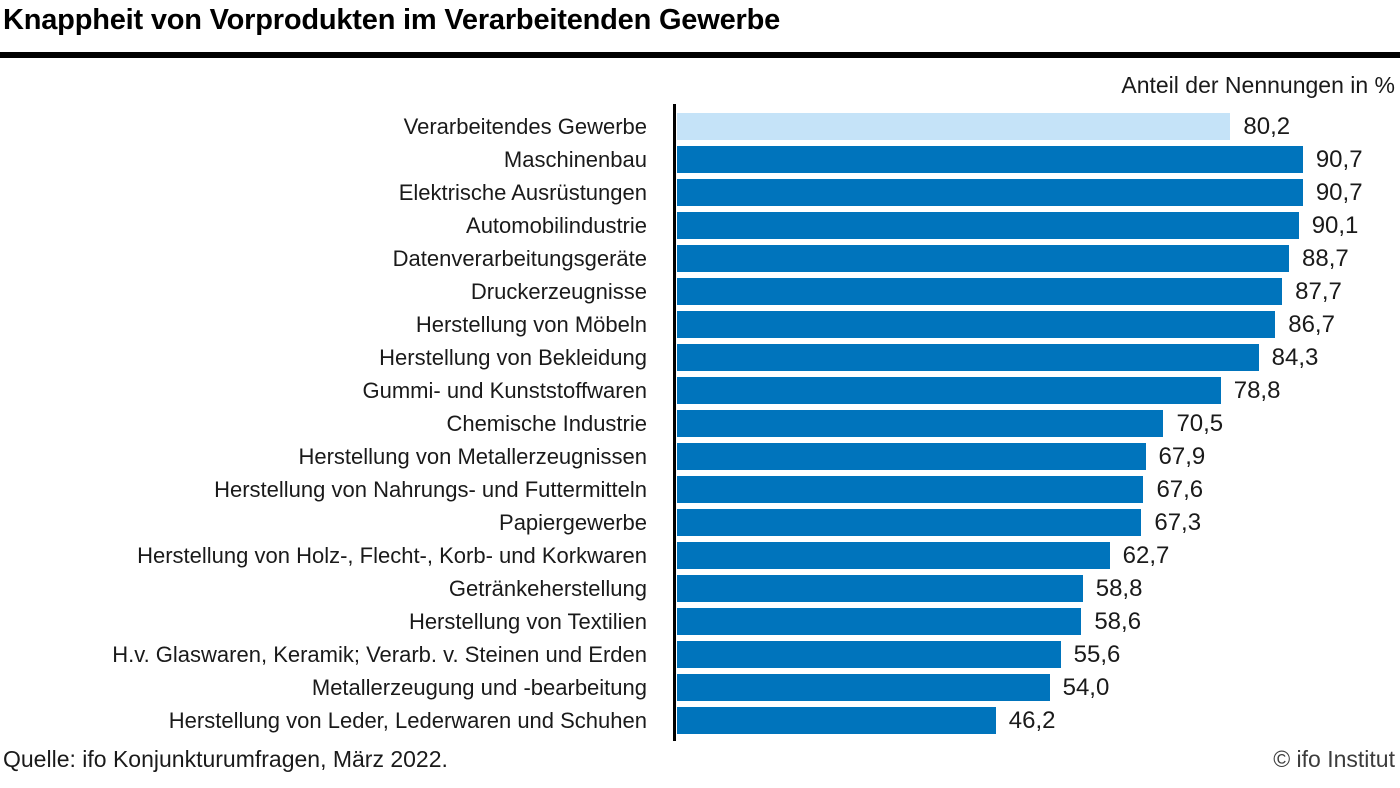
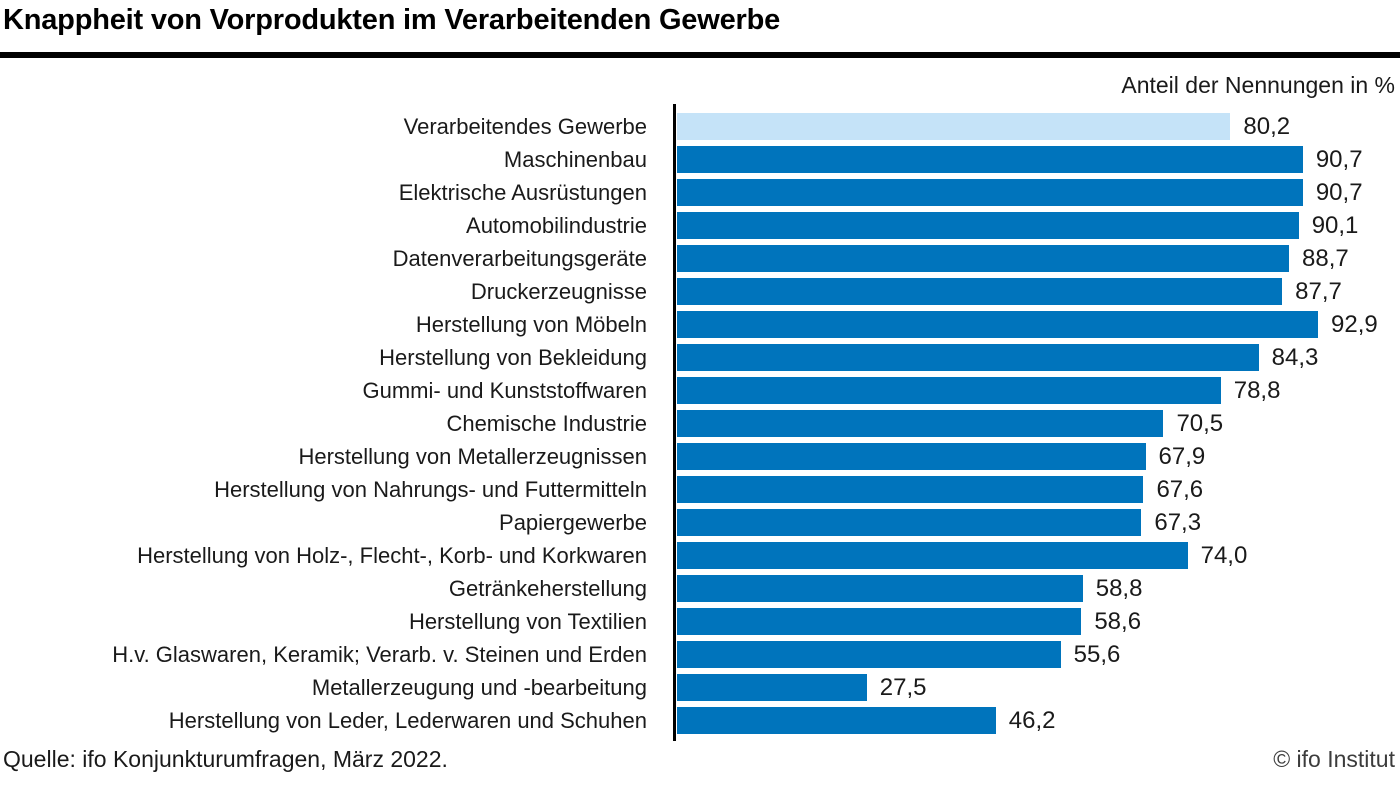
Herstellung von Möbeln: 86,7 -> 92,9
Herstellung von Holz-, Flecht-, Korb- und Korkwaren: 62,7 -> 74,0
Metallerzeugung und -bearbeitung: 54,0 -> 27,5
